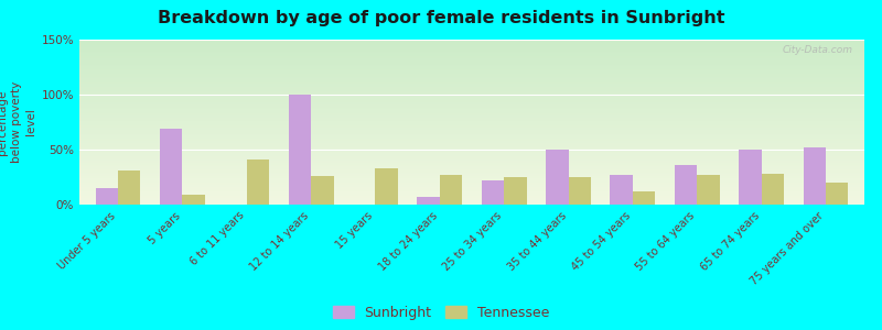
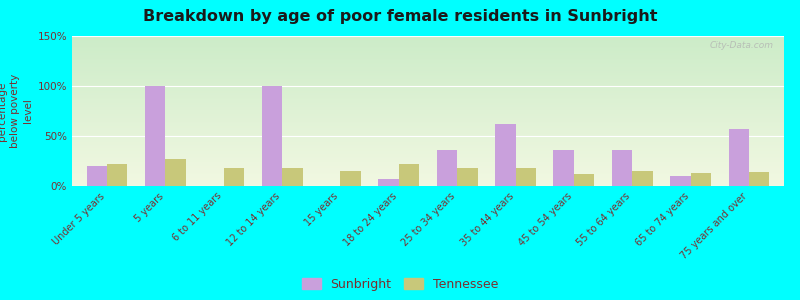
Sunbright/Under 5 years: 15% -> 20%
Tennessee/Under 5 years: 31% -> 22%
Sunbright/5 years: 69% -> 100%
Tennessee/5 years: 9% -> 27%
Tennessee/6 to 11 years: 41% -> 18%
Tennessee/12 to 14 years: 26% -> 18%
Tennessee/15 years: 33% -> 15%
Tennessee/18 to 24 years: 27% -> 22%
Sunbright/25 to 34 years: 22% -> 36%
Tennessee/25 to 34 years: 25% -> 18%
Sunbright/35 to 44 years: 50% -> 62%
Tennessee/35 to 44 years: 25% -> 18%
Sunbright/45 to 54 years: 27% -> 36%
Tennessee/55 to 64 years: 27% -> 15%
Sunbright/65 to 74 years: 50% -> 10%
Tennessee/65 to 74 years: 28% -> 13%
Sunbright/75 years and over: 52% -> 57%
Tennessee/75 years and over: 20% -> 14%
